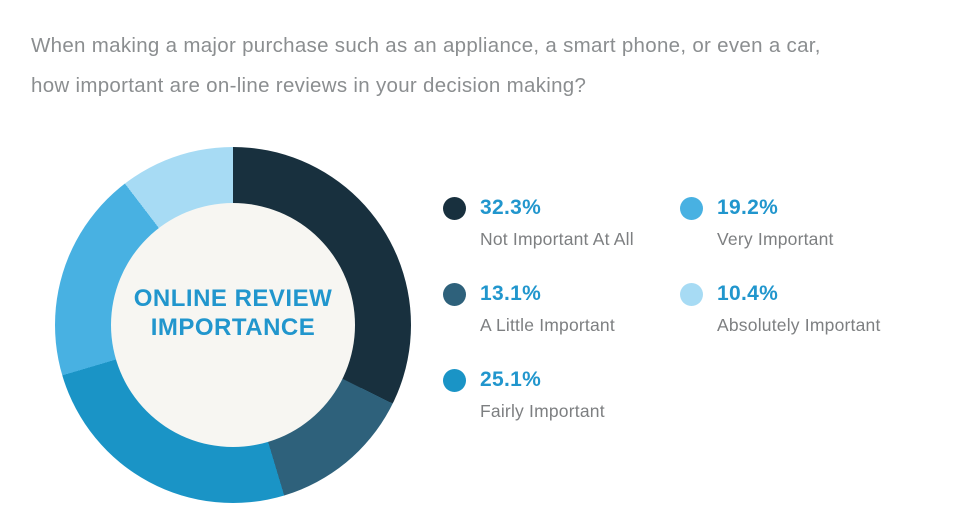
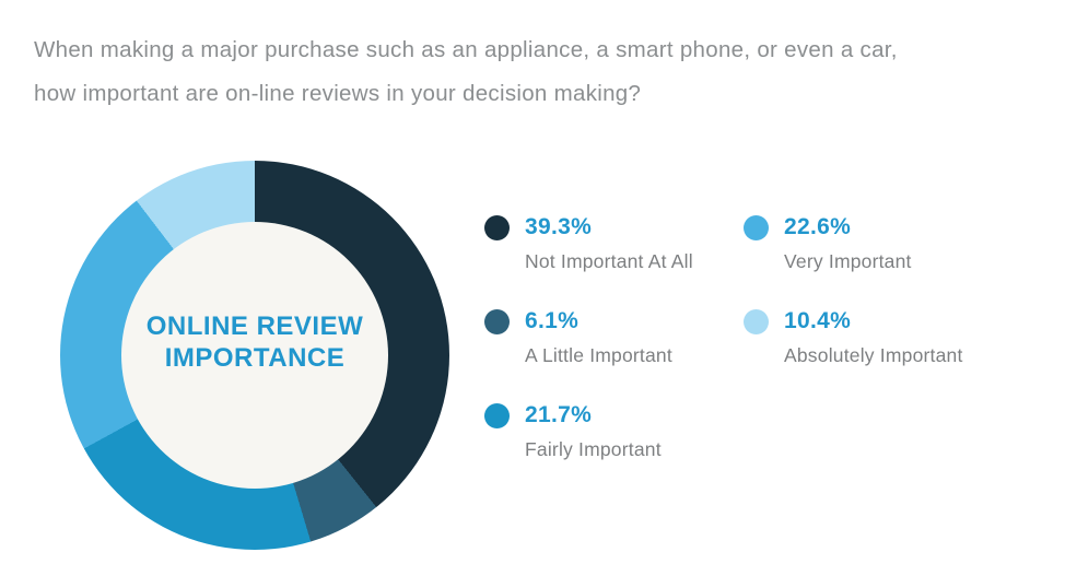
Not Important At All: 32.3% -> 39.3%
A Little Important: 13.1% -> 6.1%
Fairly Important: 25.1% -> 21.7%
Very Important: 19.2% -> 22.6%
